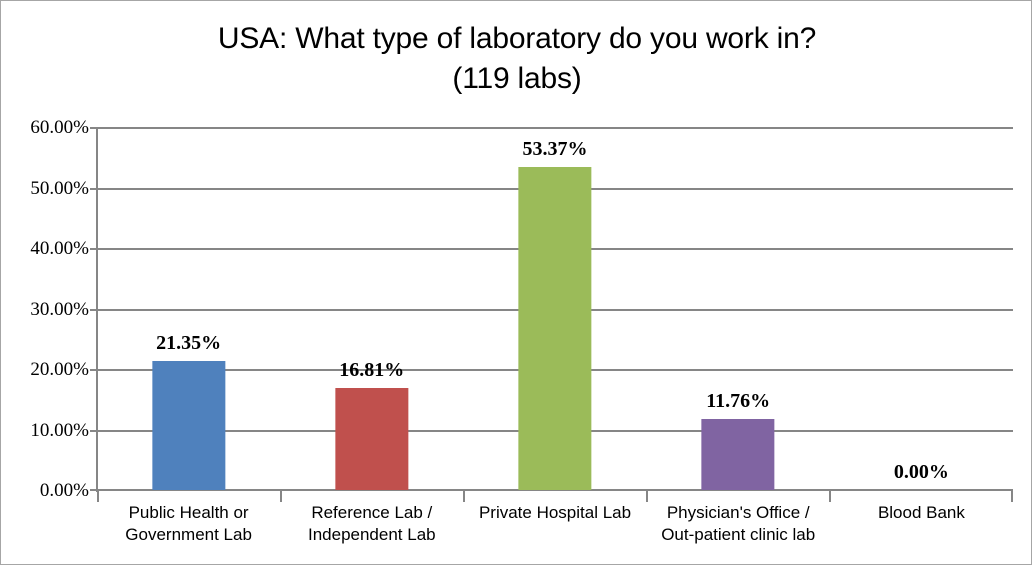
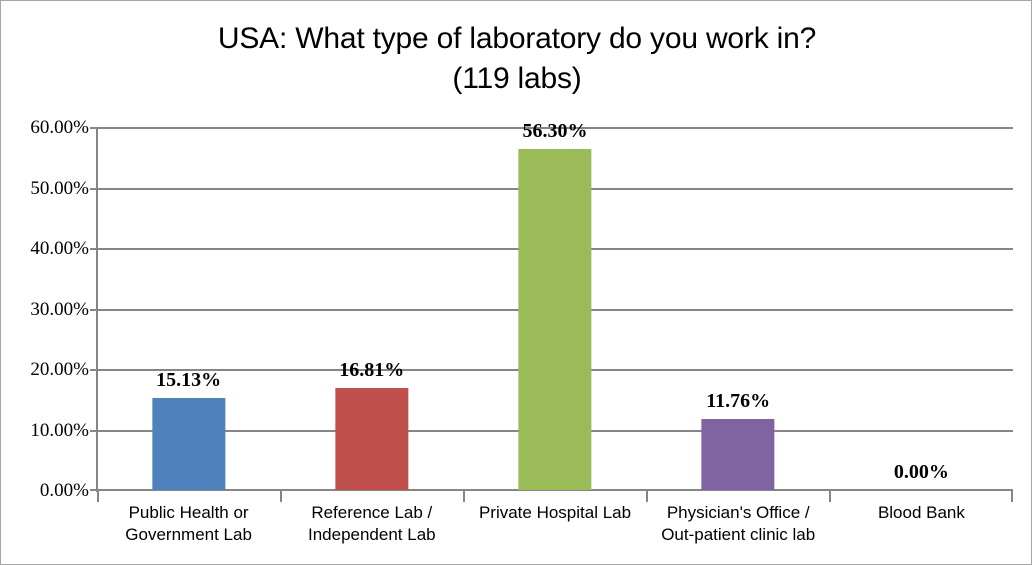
Public Health or Government Lab: 21.35% -> 15.13%
Private Hospital Lab: 53.37% -> 56.30%
